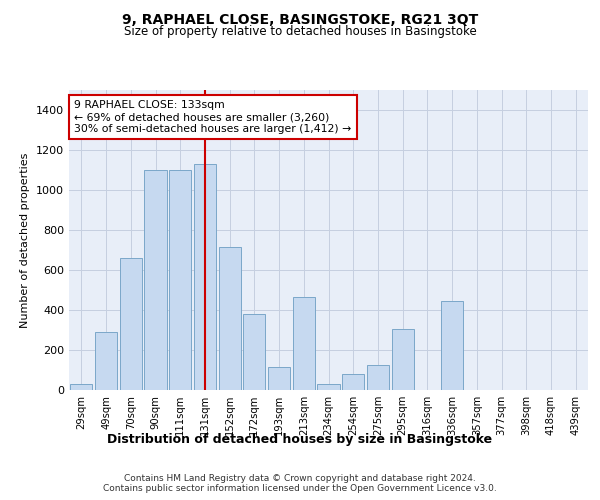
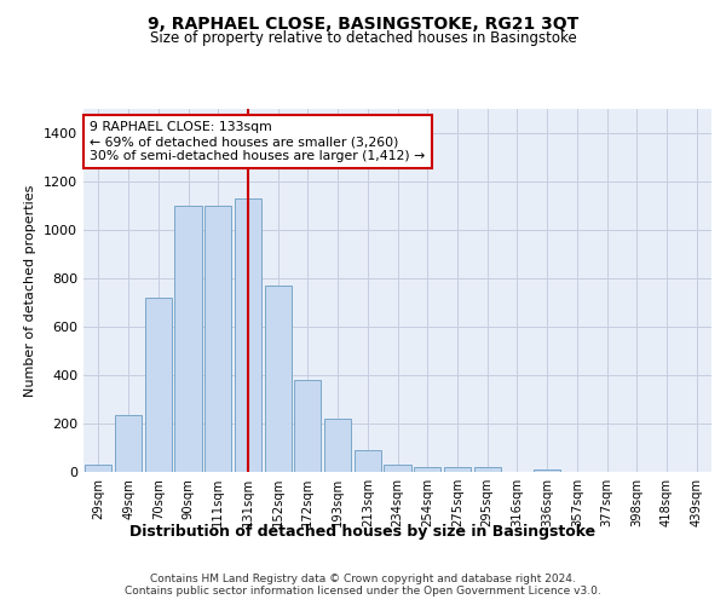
49sqm: 290 -> 235
70sqm: 660 -> 720
152sqm: 715 -> 770
193sqm: 115 -> 220
213sqm: 465 -> 90
254sqm: 80 -> 20
275sqm: 125 -> 20
295sqm: 305 -> 20
336sqm: 445 -> 10
